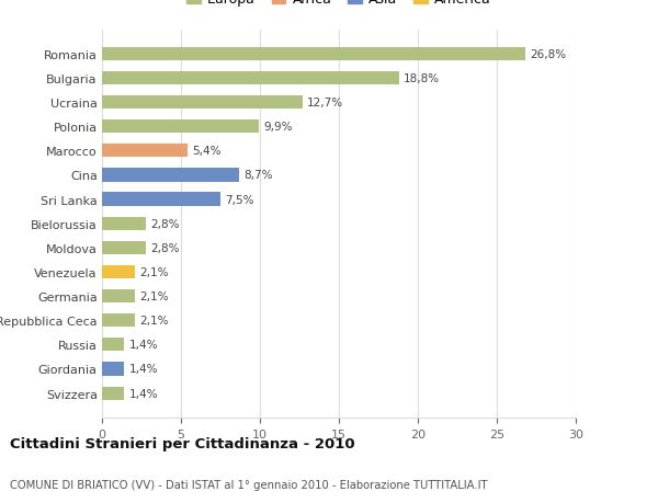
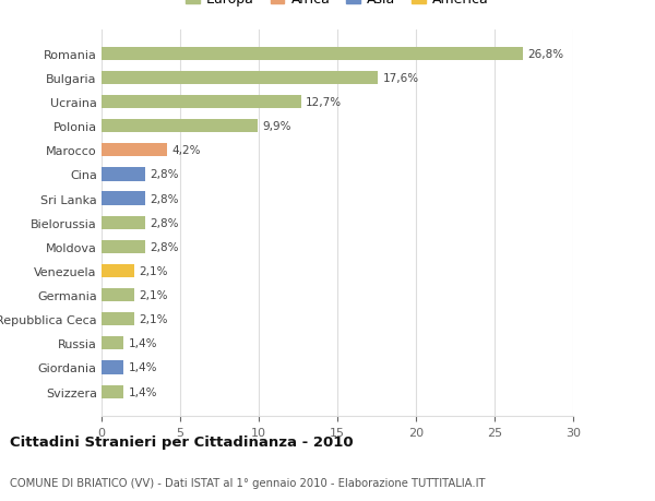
Bulgaria: 18,8% -> 17,6%
Marocco: 5,4% -> 4,2%
Cina: 8,7% -> 2,8%
Sri Lanka: 7,5% -> 2,8%
